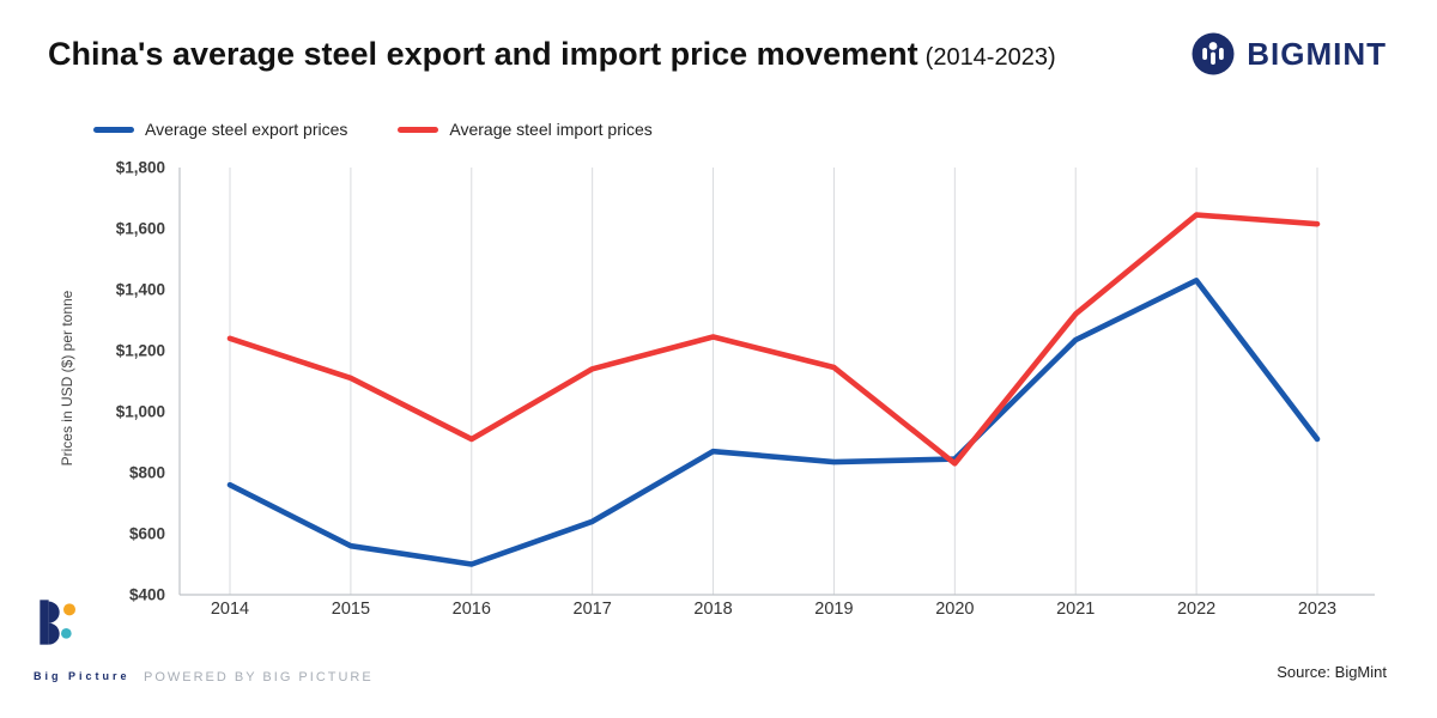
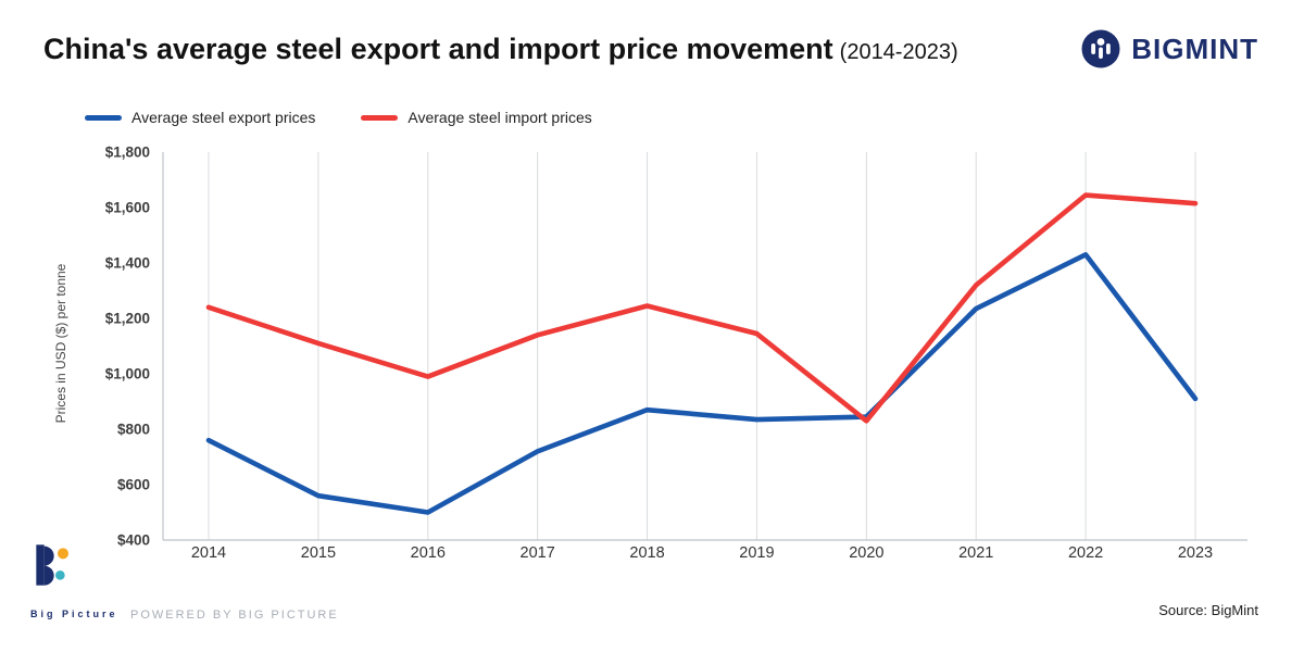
Average steel import prices/2016: $910 -> $990
Average steel export prices/2017: $640 -> $720
